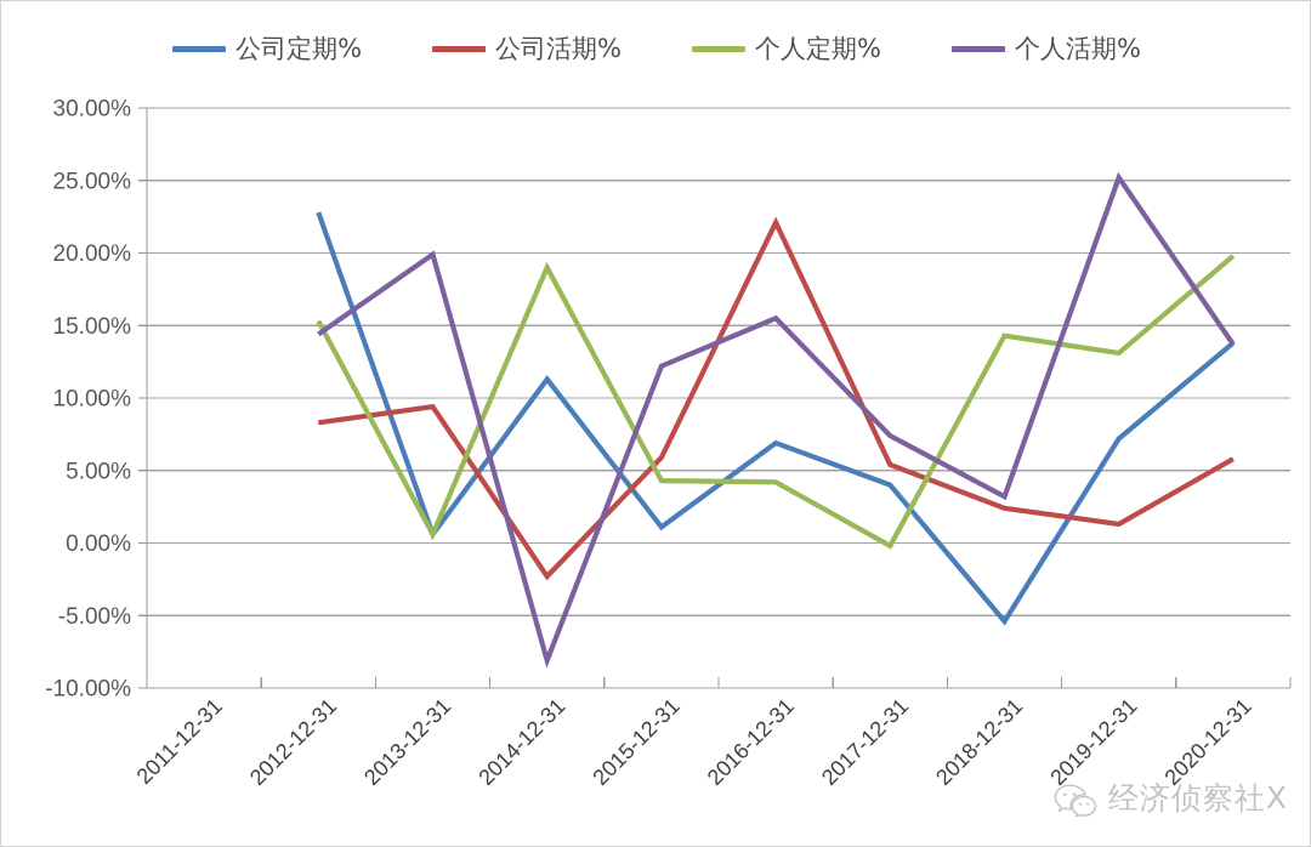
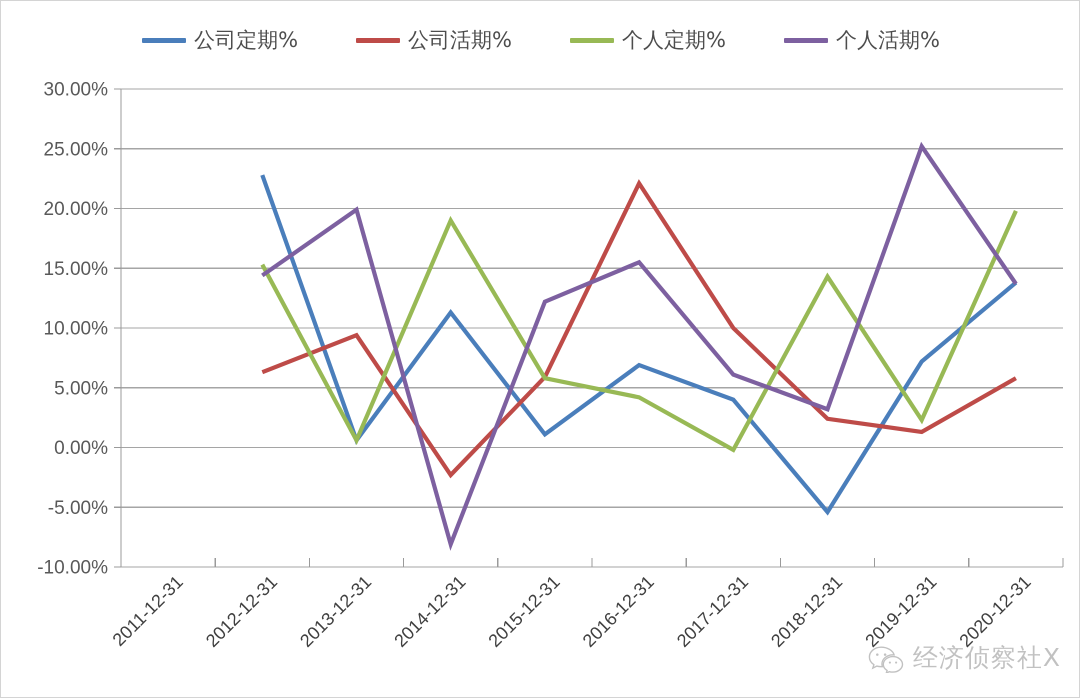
公司活期%/2012-12-31: 8.3% -> 6.3%
个人定期%/2015-12-31: 4.3% -> 5.8%
公司活期%/2017-12-31: 5.4% -> 10.0%
个人活期%/2017-12-31: 7.4% -> 6.1%
个人定期%/2019-12-31: 13.1% -> 2.3%
